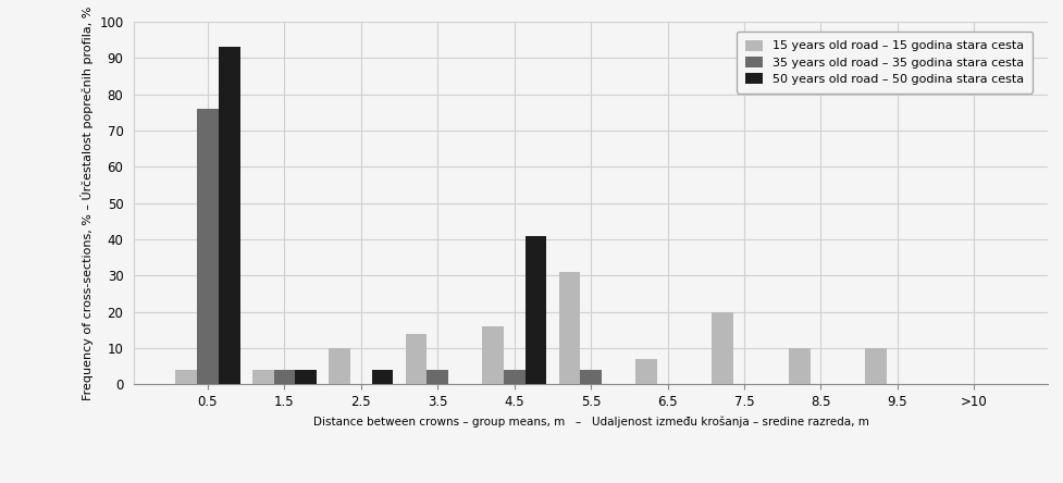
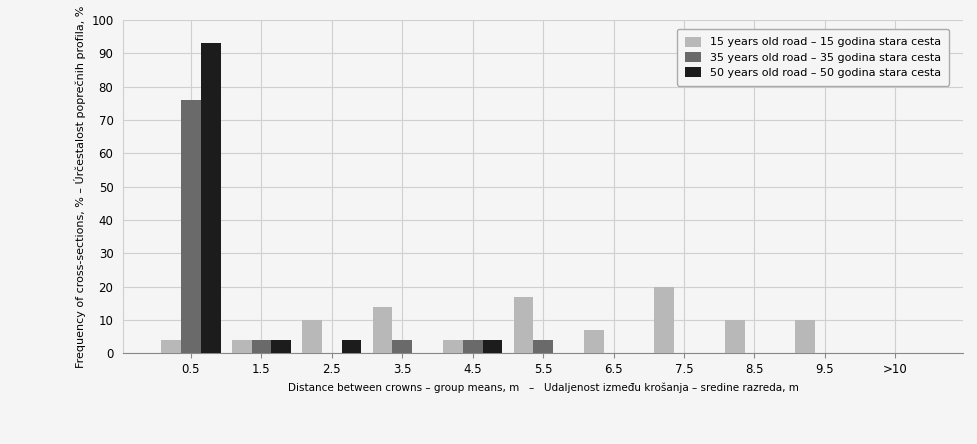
15 years old road – 15 godina stara cesta/4.5: 16 -> 4
50 years old road – 50 godina stara cesta/4.5: 41 -> 4
15 years old road – 15 godina stara cesta/5.5: 31 -> 17
